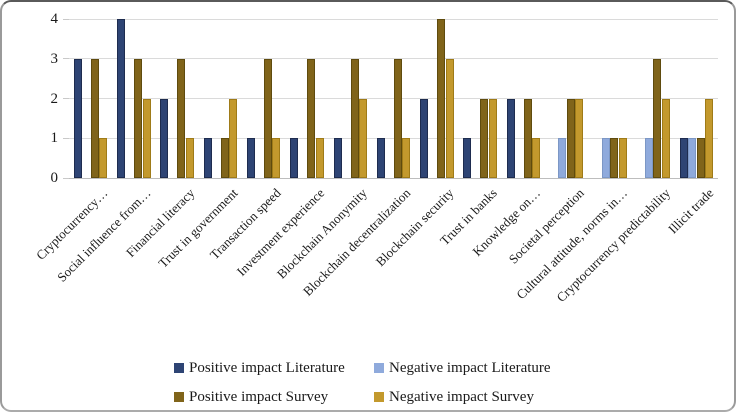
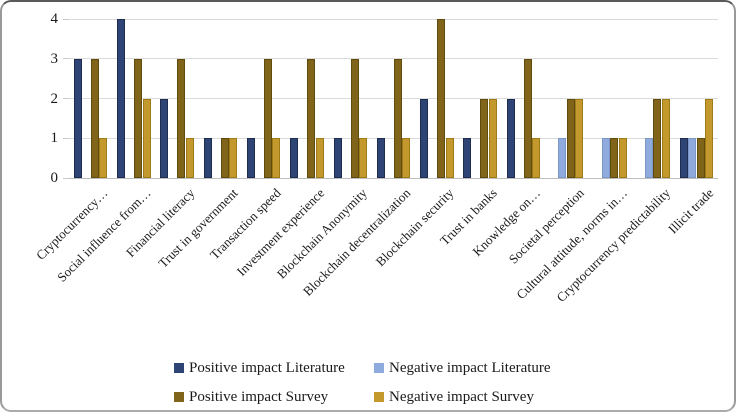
Negative impact Survey/Trust in government: 2 -> 1
Negative impact Survey/Blockchain Anonymity: 2 -> 1
Negative impact Survey/Blockchain security: 3 -> 1
Positive impact Survey/Knowledge on…: 2 -> 3
Positive impact Survey/Cryptocurrency predictability: 3 -> 2
